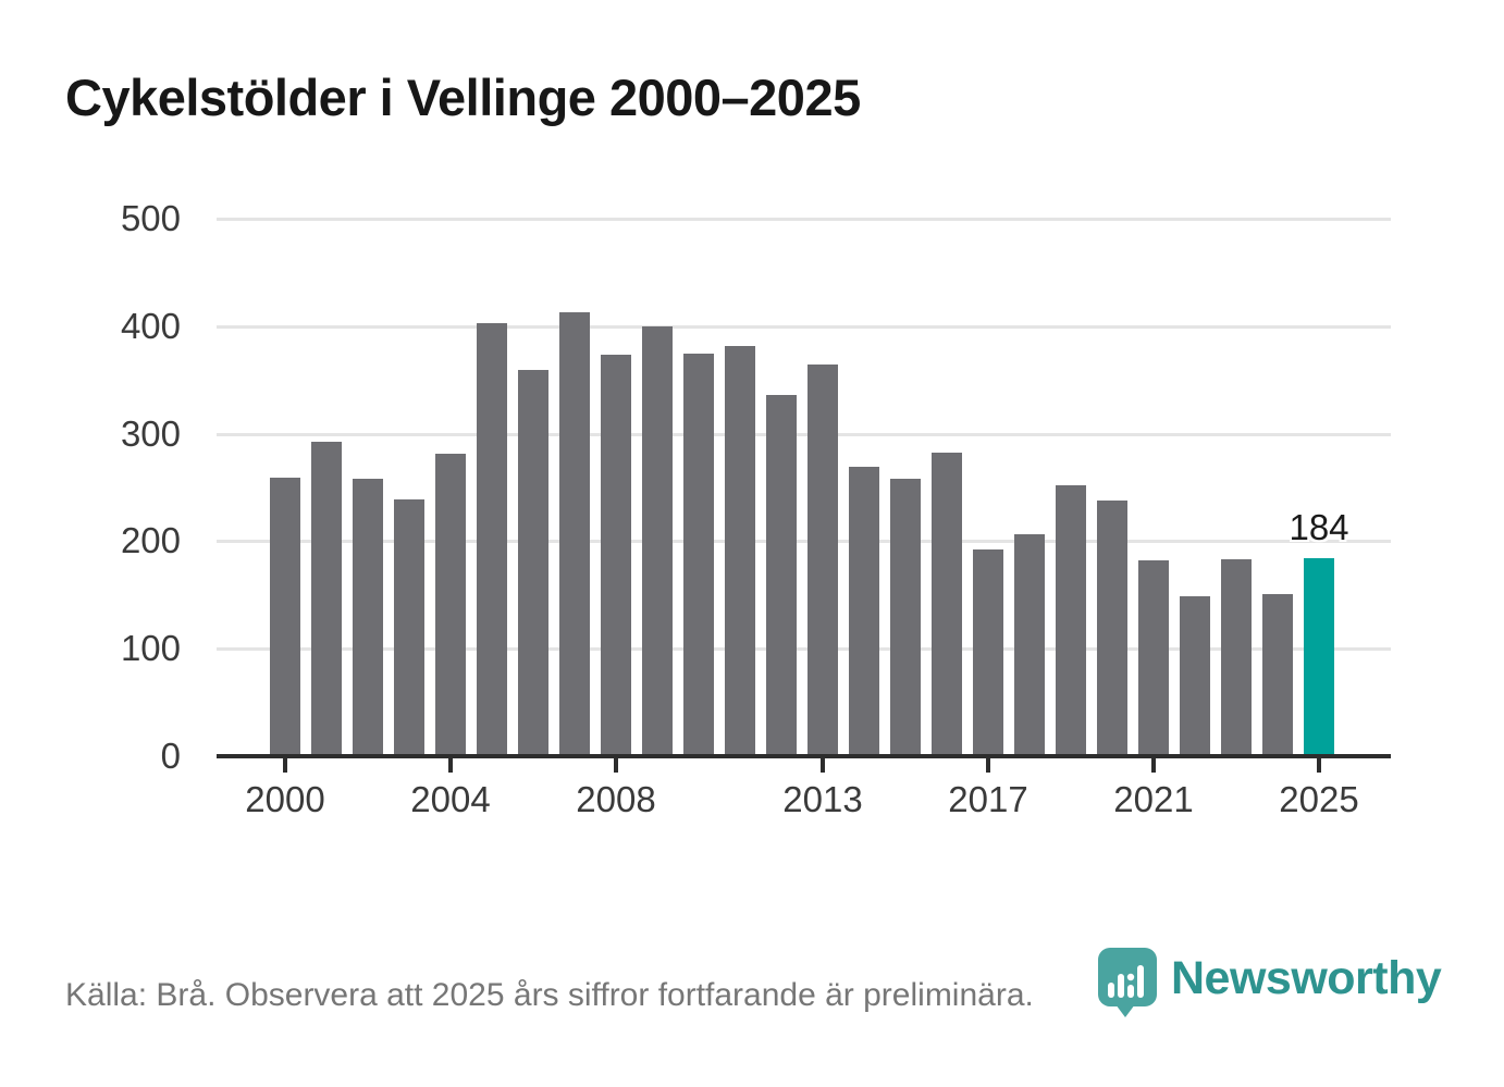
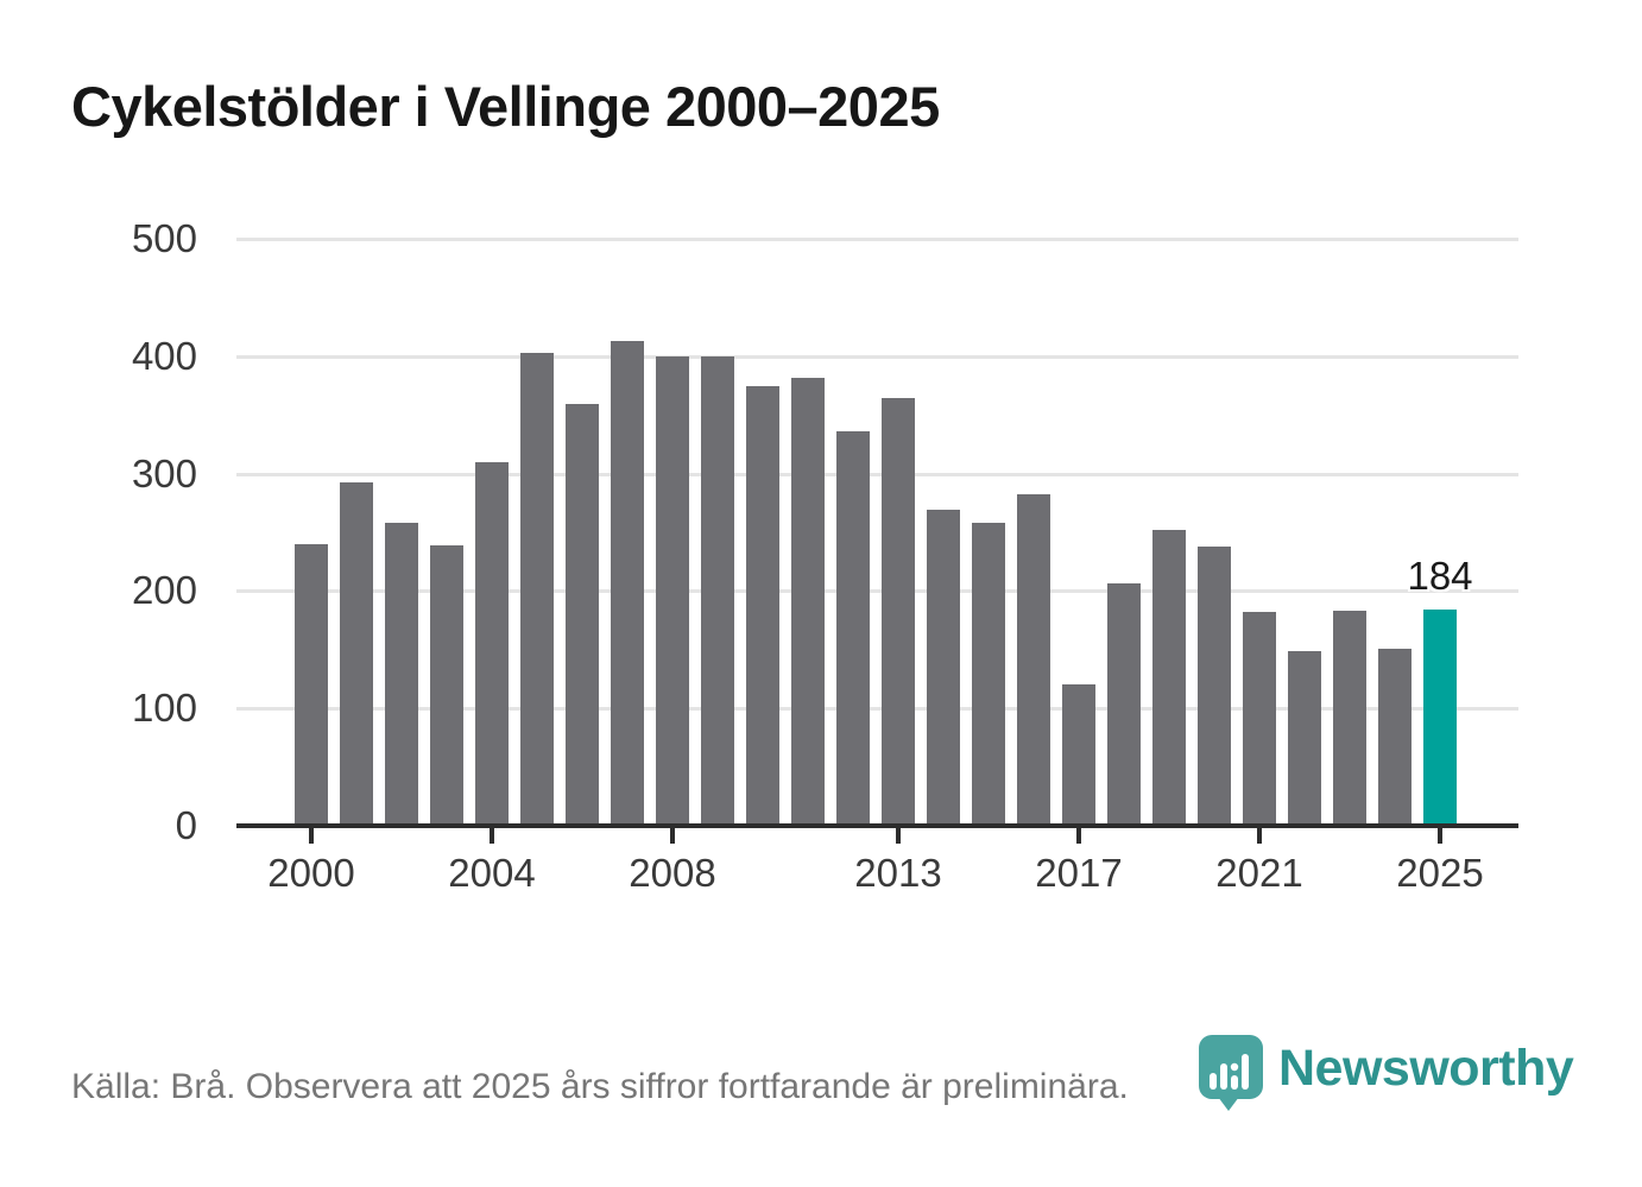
2000: 260 -> 240
2004: 280 -> 310
2008: 370 -> 400
2017: 190 -> 120
